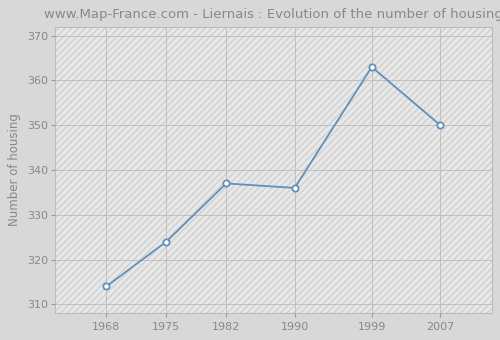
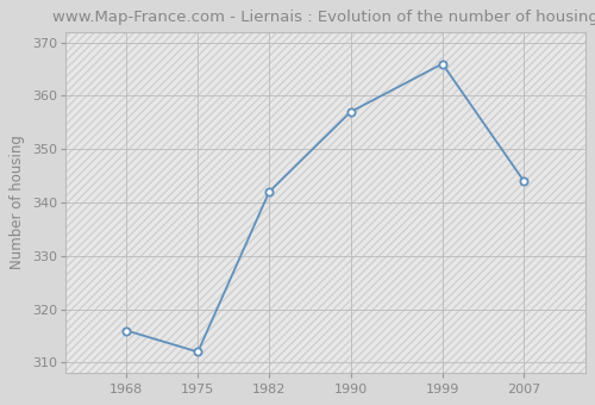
1968: 314 -> 316
1975: 324 -> 312
1982: 337 -> 342
1990: 336 -> 357
1999: 363 -> 366
2007: 350 -> 344
